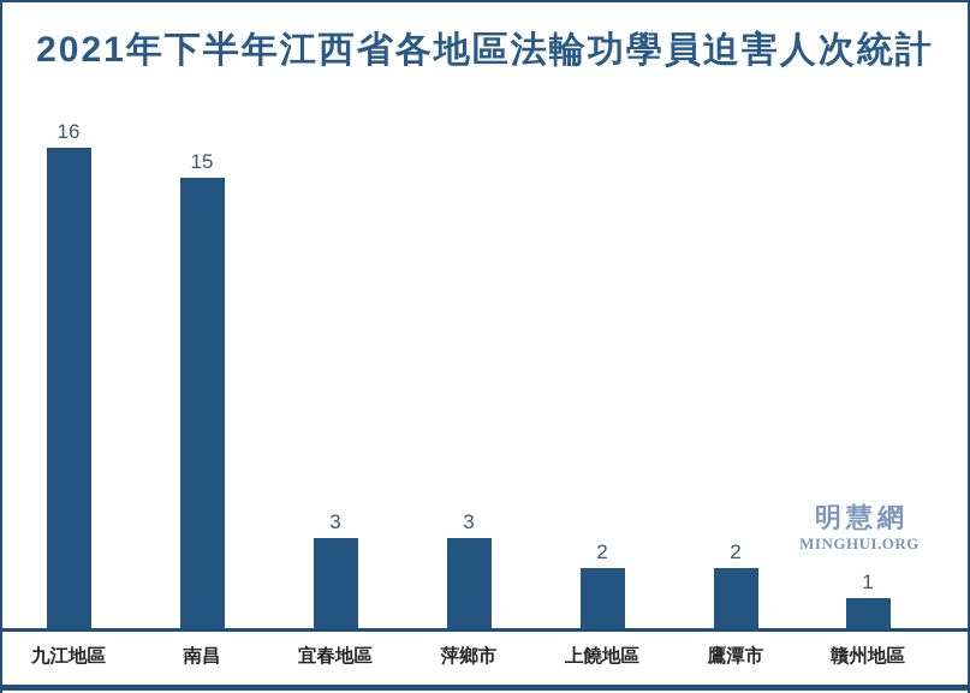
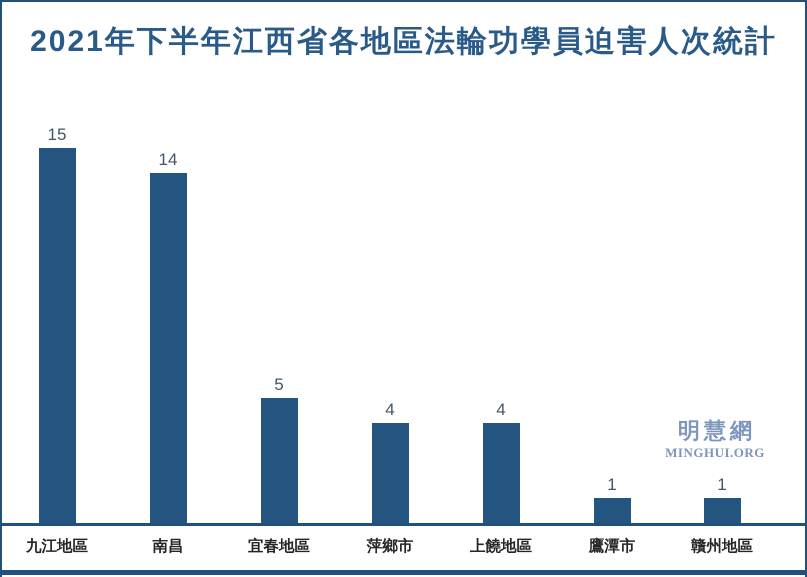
九江地區: 16 -> 15
南昌: 15 -> 14
宜春地區: 3 -> 5
萍鄉市: 3 -> 4
上饒地區: 2 -> 4
鷹潭市: 2 -> 1
